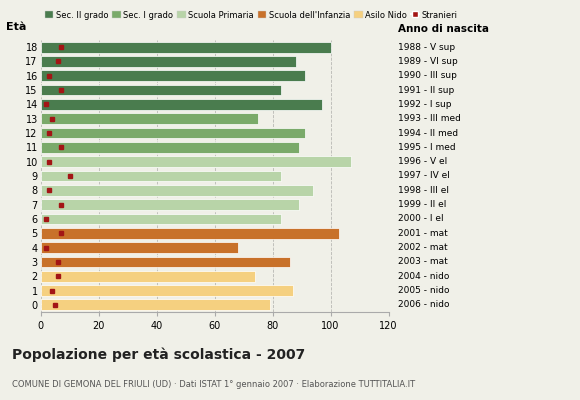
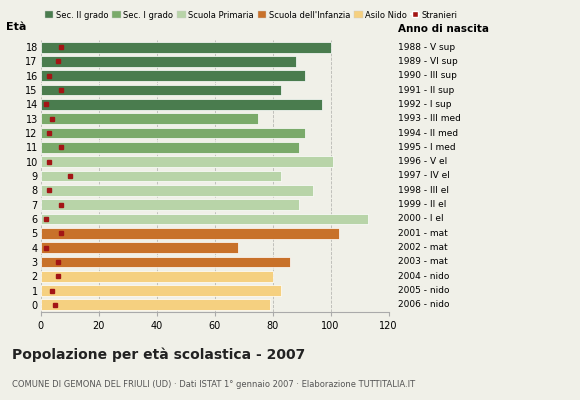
10: 107 -> 101
6: 83 -> 113
2: 74 -> 80
1: 87 -> 83
